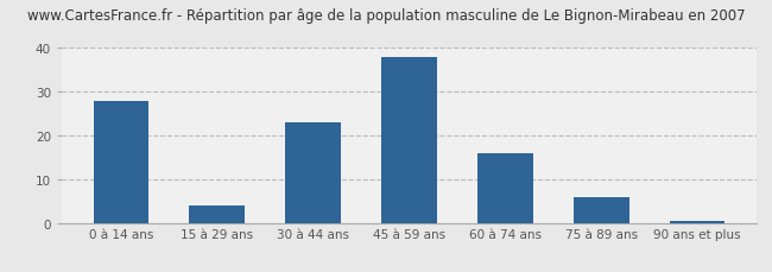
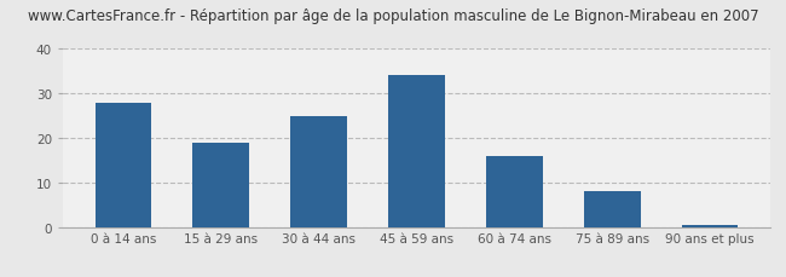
15 à 29 ans: 4.0 -> 19.0
30 à 44 ans: 23.0 -> 25.0
45 à 59 ans: 38.0 -> 34.0
75 à 89 ans: 6.0 -> 8.0
